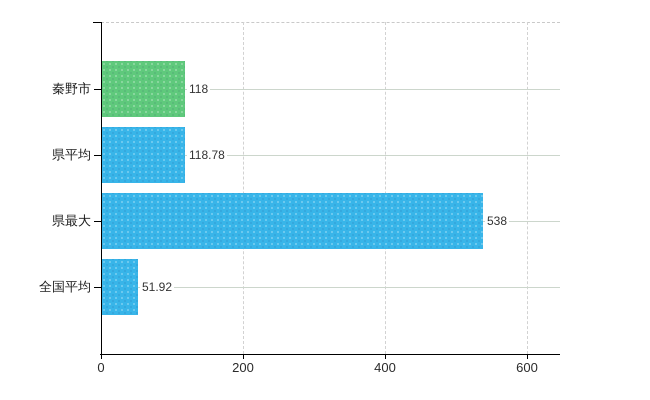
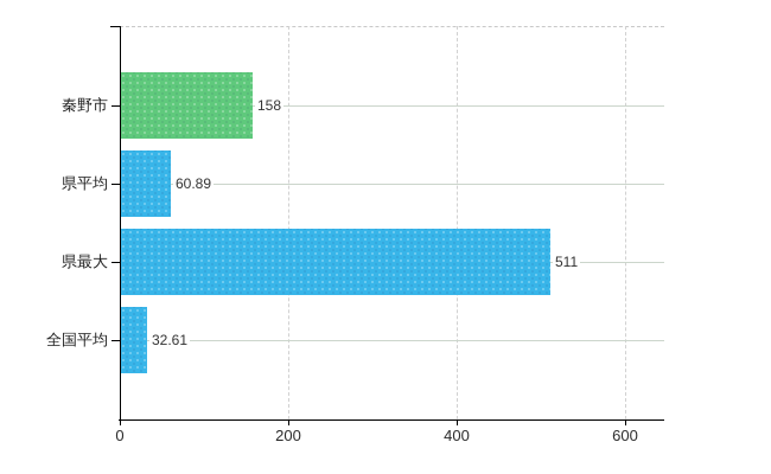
秦野市: 118 -> 158
県平均: 118.78 -> 60.89
県最大: 538 -> 511
全国平均: 51.92 -> 32.61
